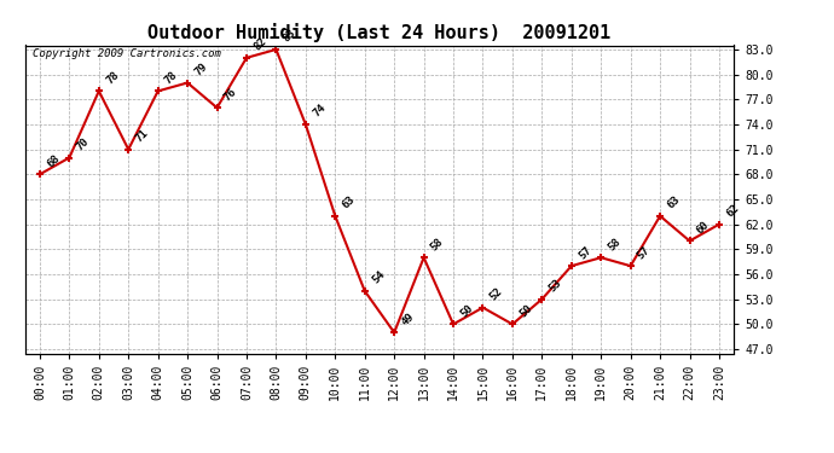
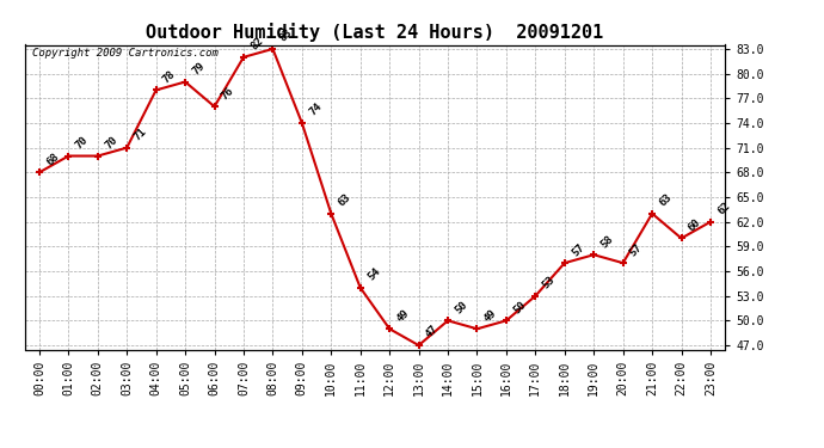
02:00: 78 -> 70
13:00: 58 -> 47
15:00: 52 -> 49
